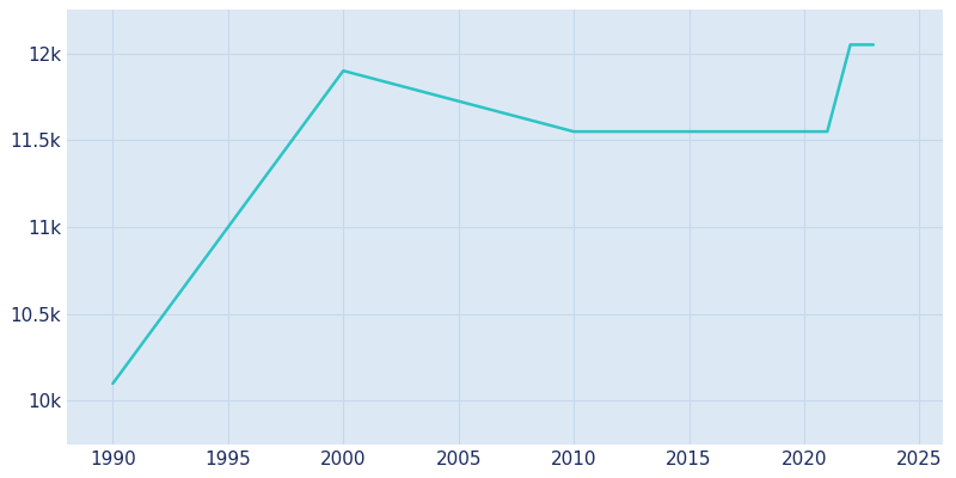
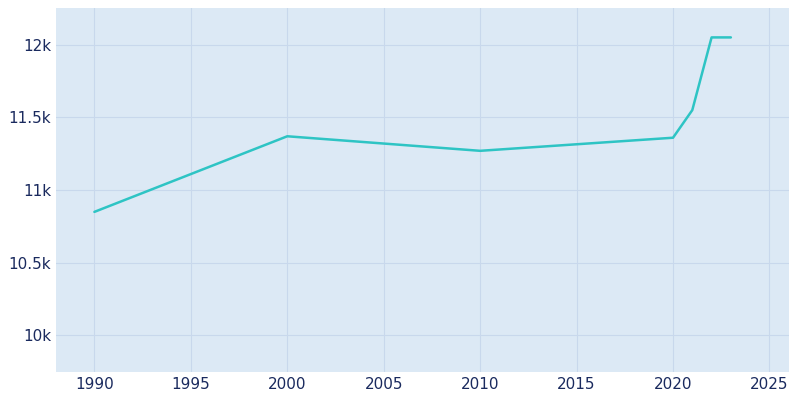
1990: 10.10k -> 10.85k
2000: 11.90k -> 11.37k
2010: 11.55k -> 11.27k
2020: 11.55k -> 11.36k
